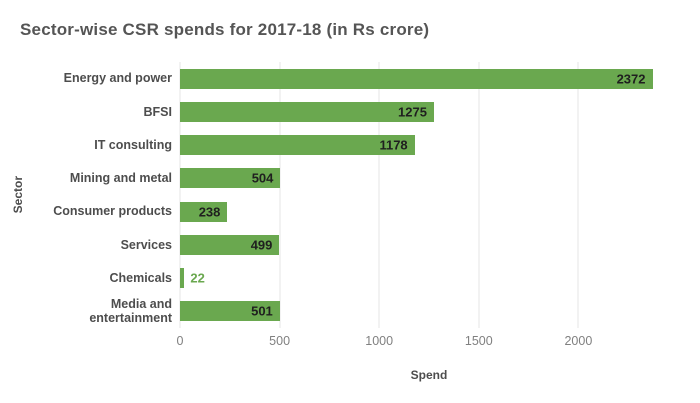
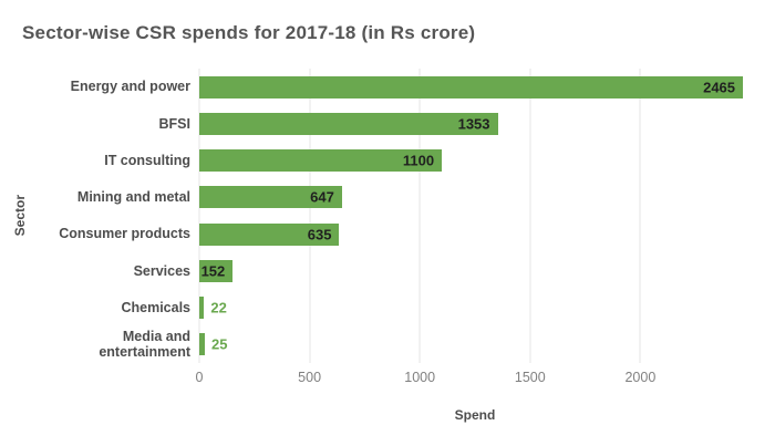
Energy and power: 2372 -> 2465
BFSI: 1275 -> 1353
IT consulting: 1178 -> 1100
Mining and metal: 504 -> 647
Consumer products: 238 -> 635
Services: 499 -> 152
Media and entertainment: 501 -> 25
